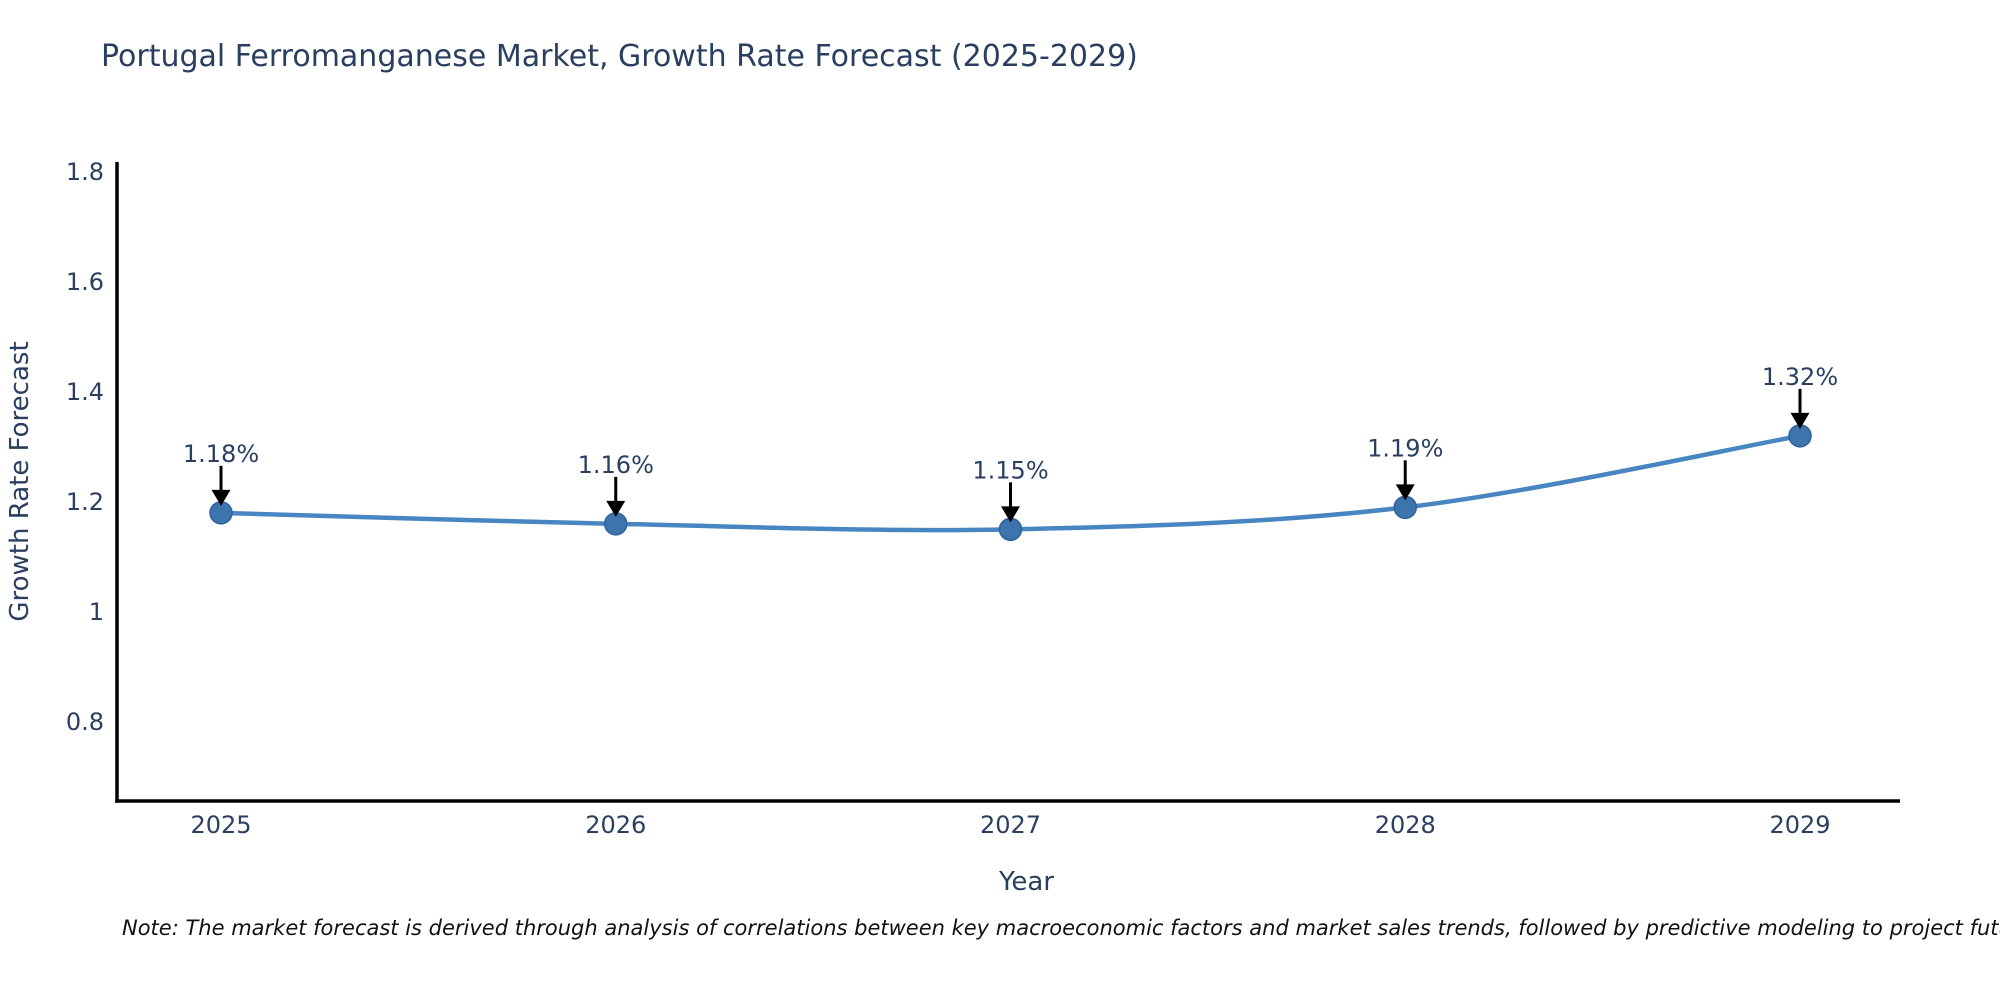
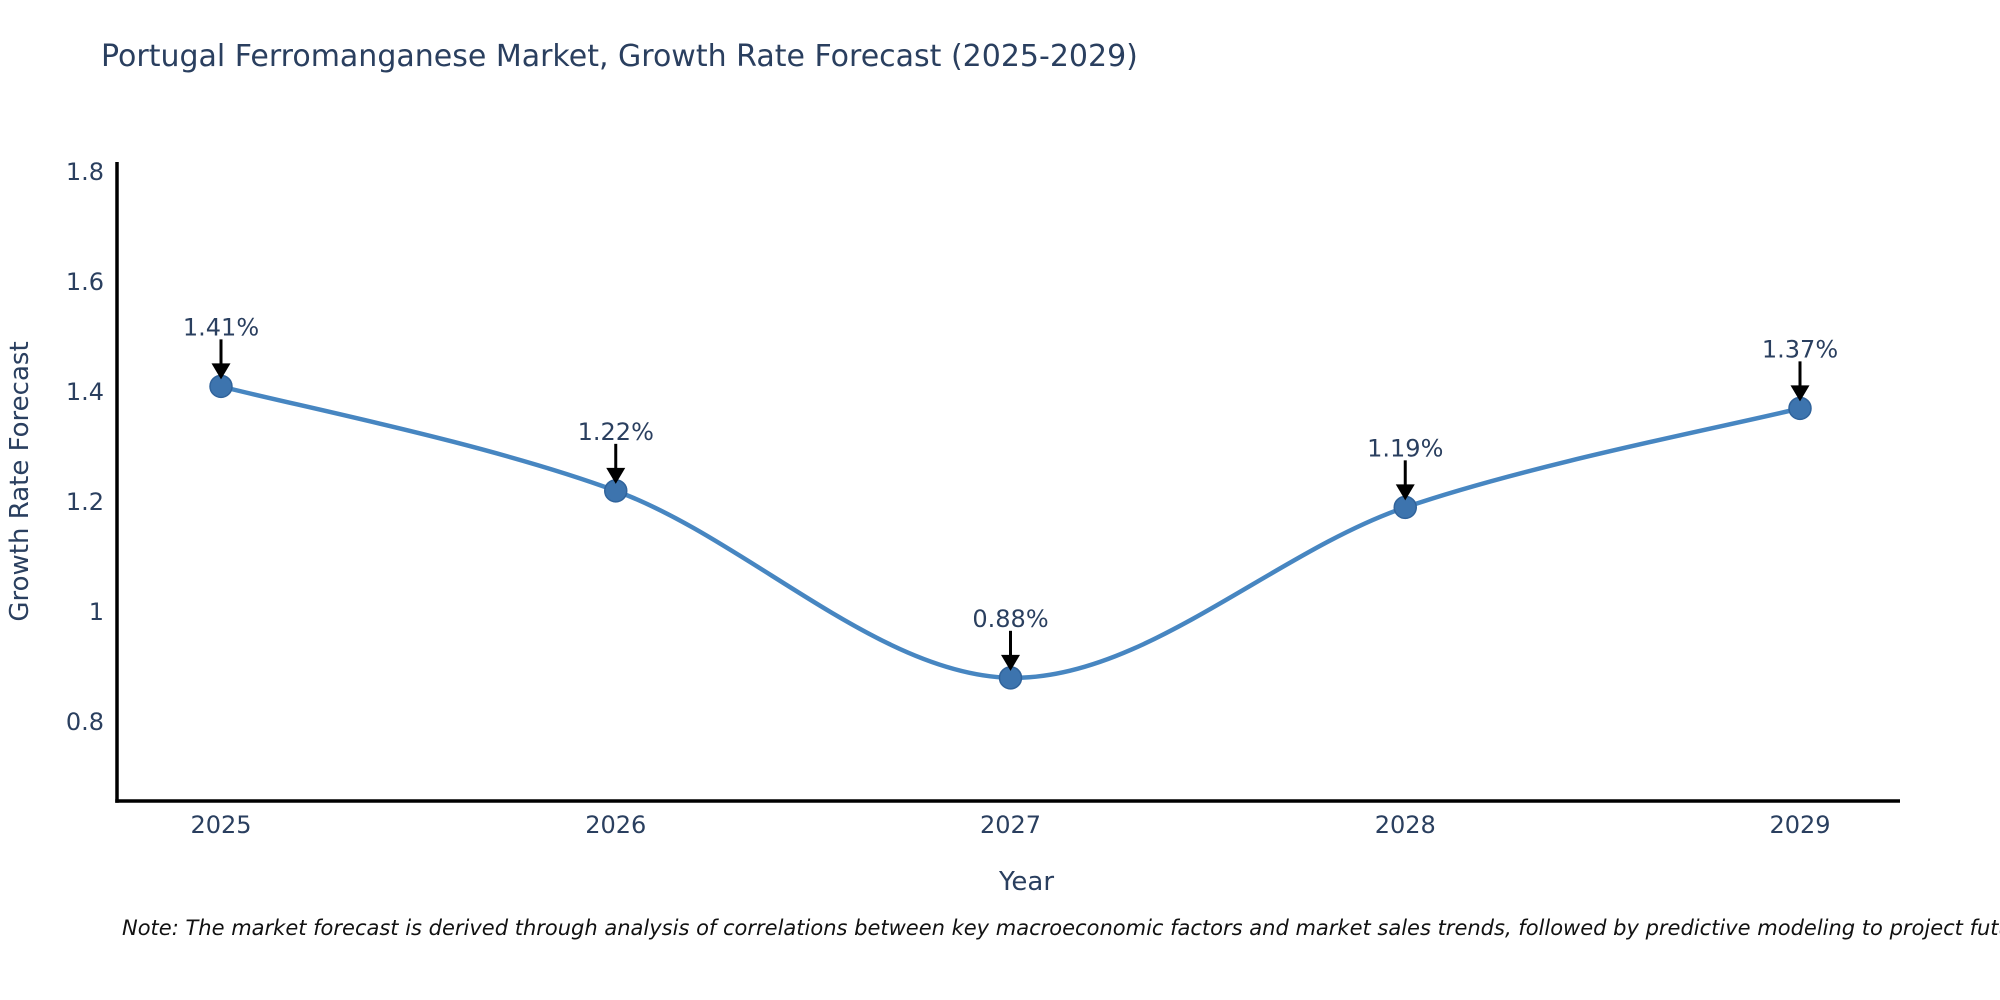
2025: 1.18% -> 1.41%
2026: 1.16% -> 1.22%
2027: 1.15% -> 0.88%
2029: 1.32% -> 1.37%
